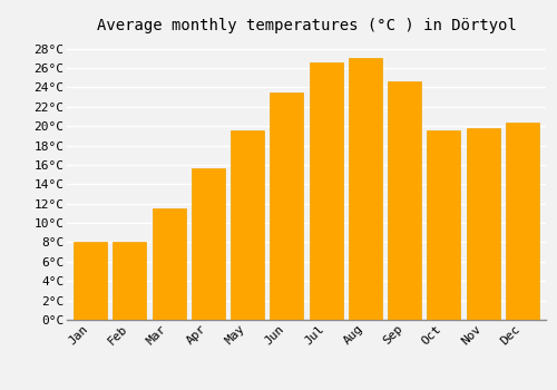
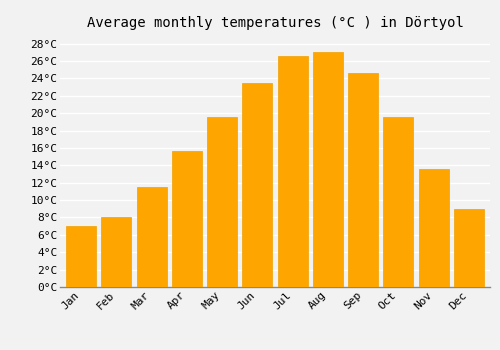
Jan: 8.0°C -> 7.0°C
Nov: 19.8°C -> 13.6°C
Dec: 20.4°C -> 9.0°C
